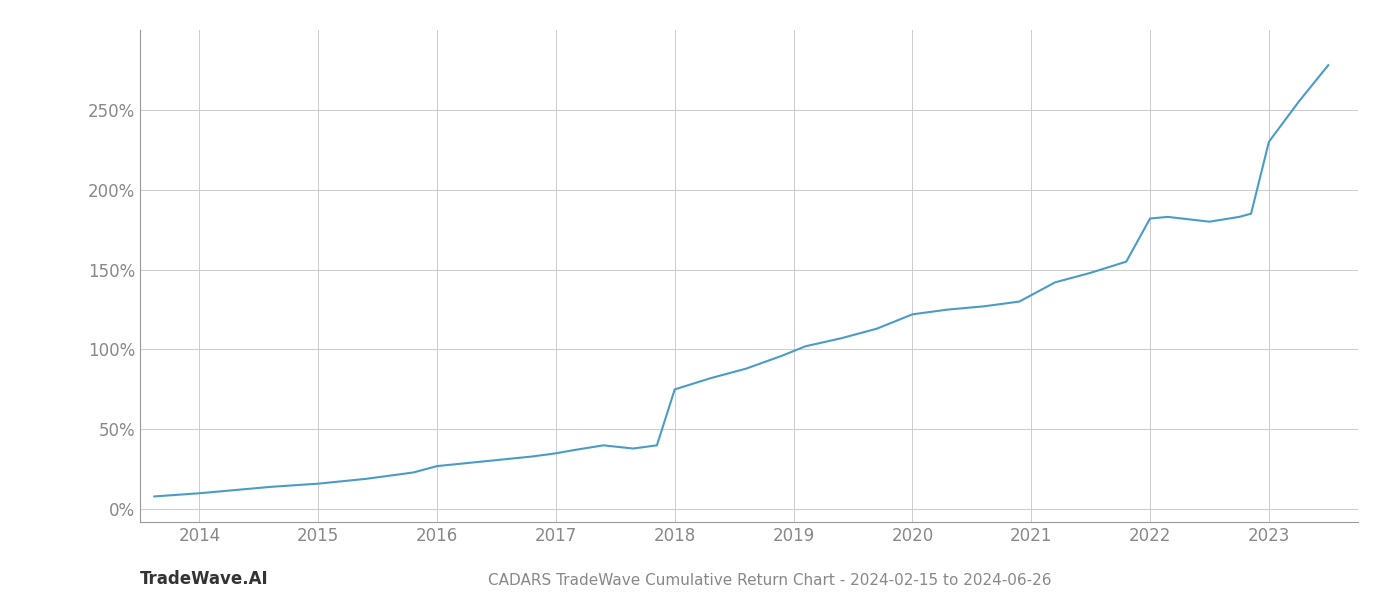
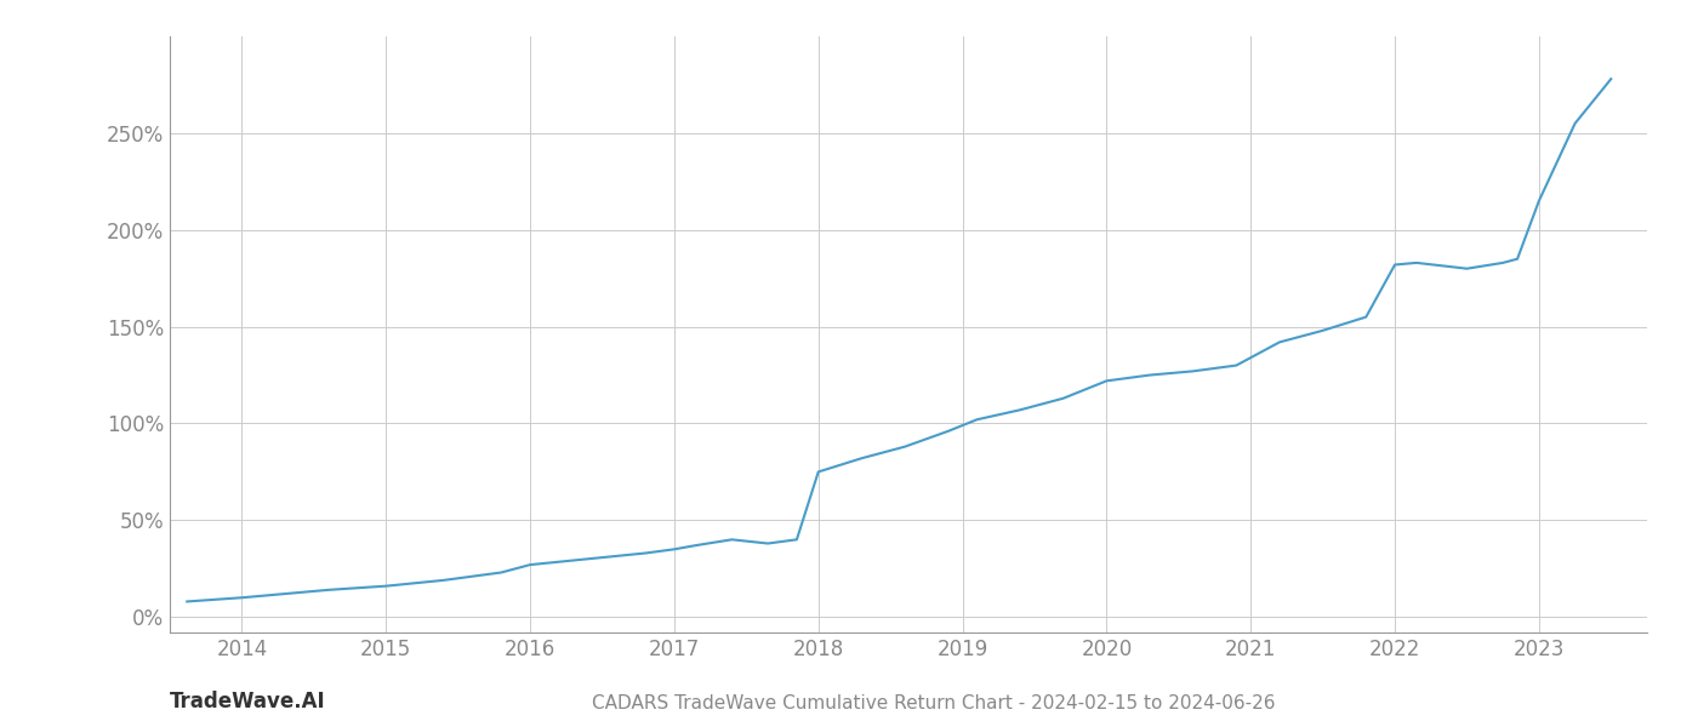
2023: 230% -> 215%
